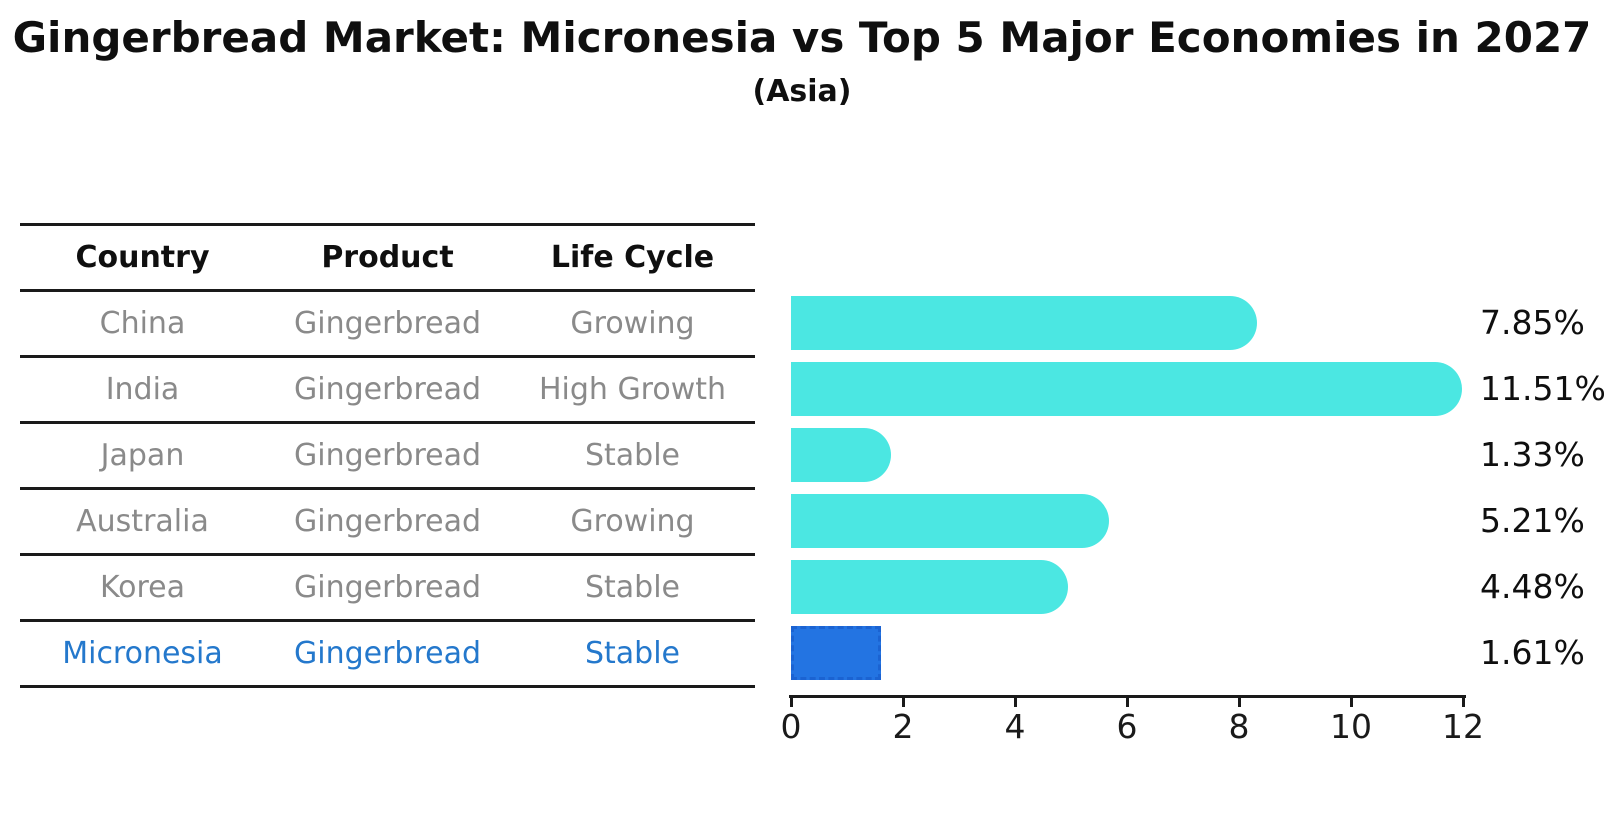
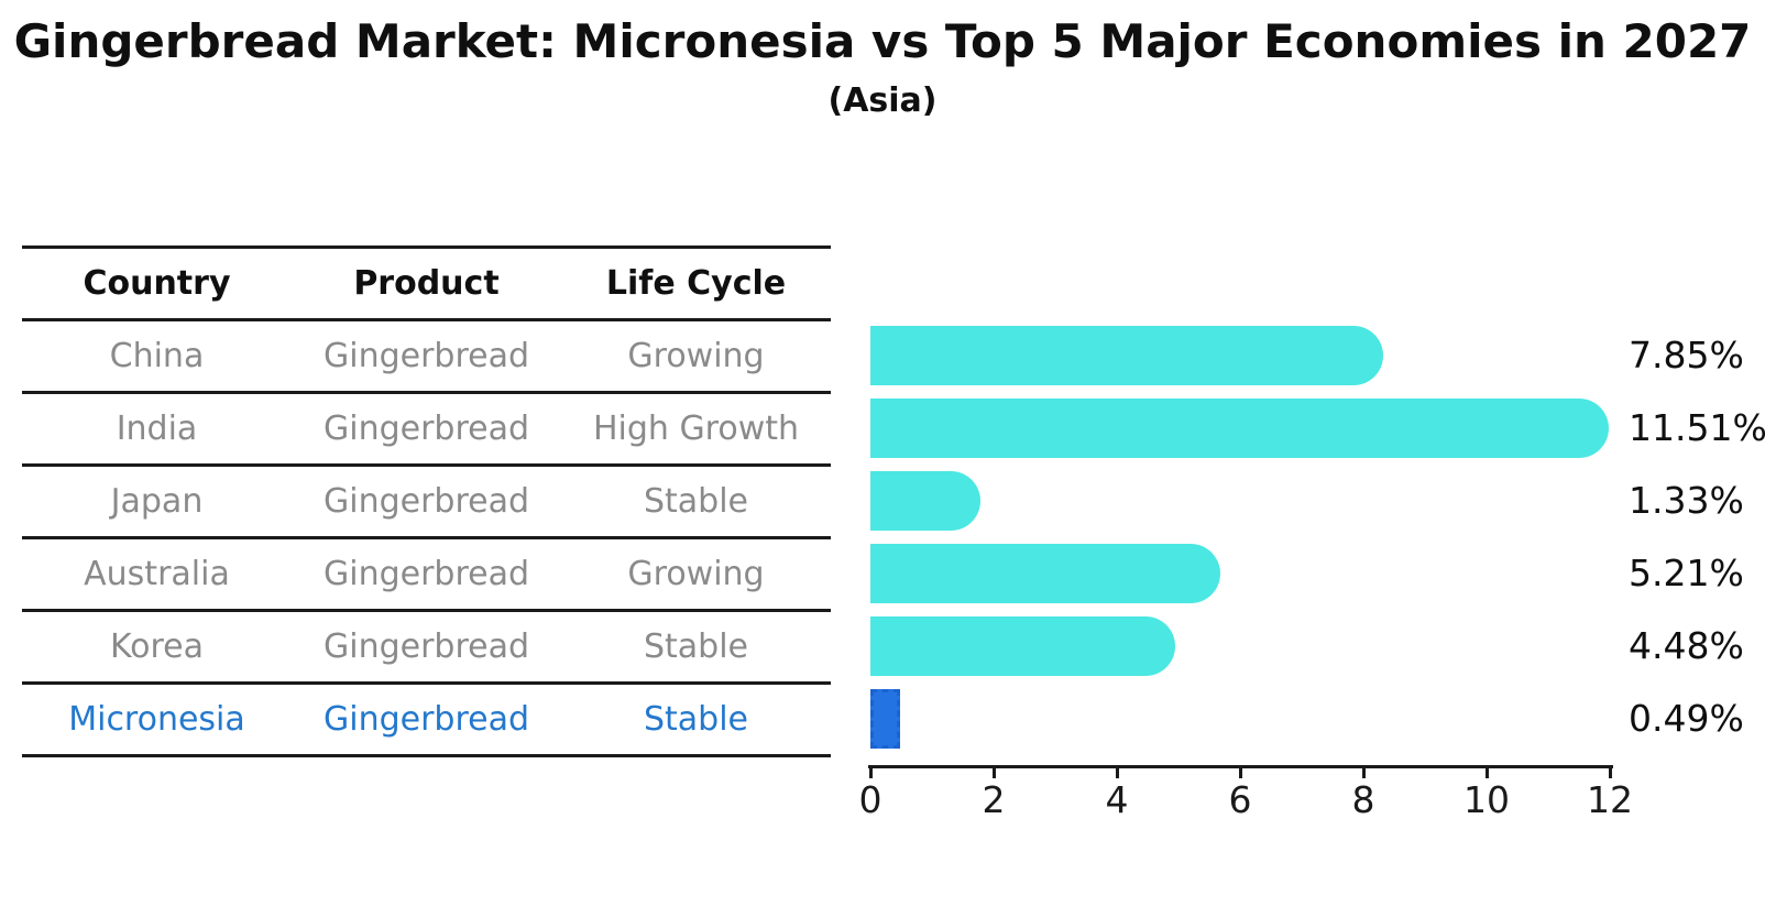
Micronesia: 1.61% -> 0.49%
